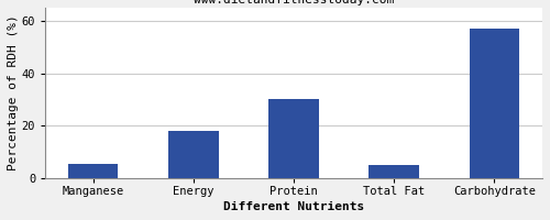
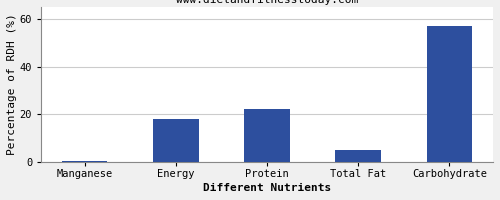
Manganese: 5.5 -> 0.5
Protein: 30.0 -> 22.0
